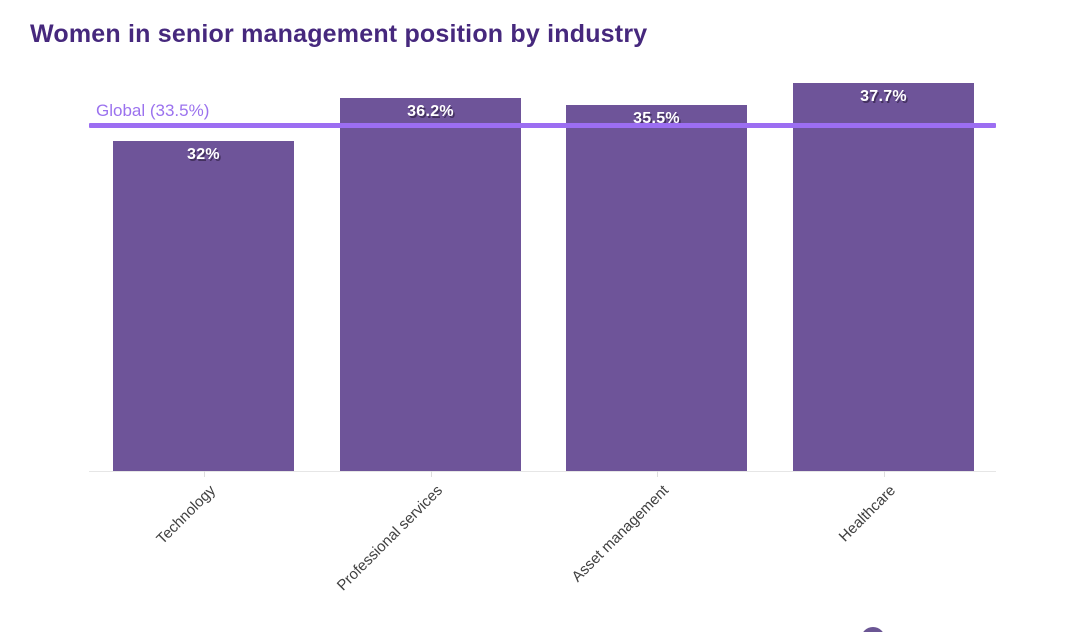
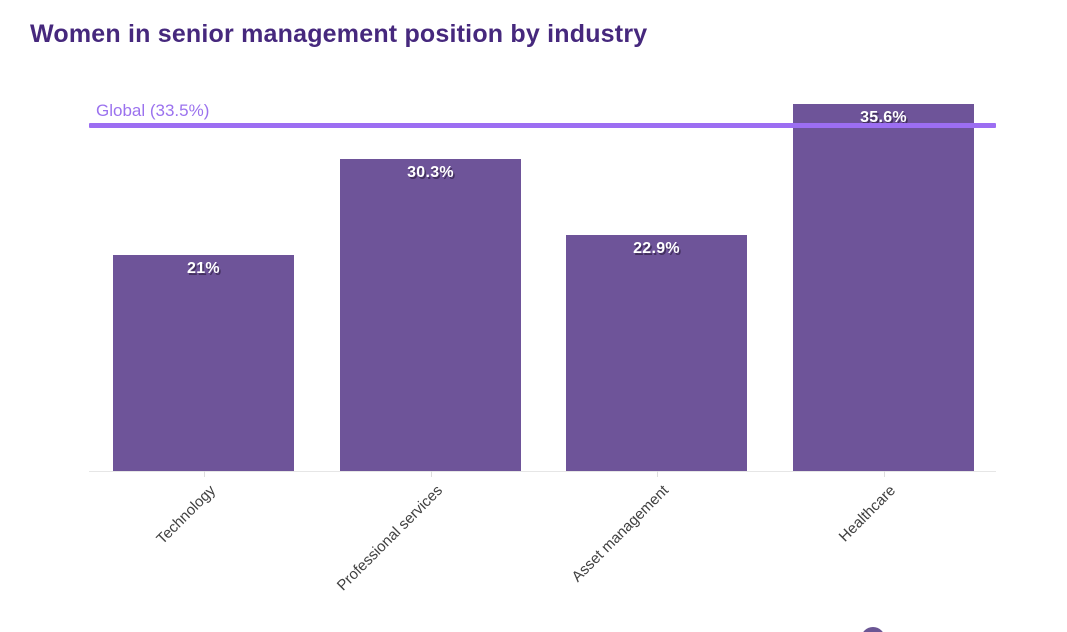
Technology: 32% -> 21%
Professional services: 36.2% -> 30.3%
Asset management: 35.5% -> 22.9%
Healthcare: 37.7% -> 35.6%
